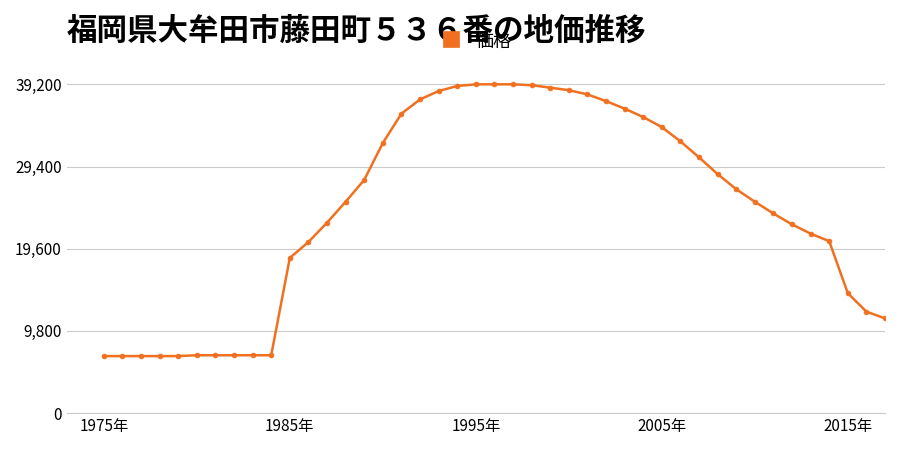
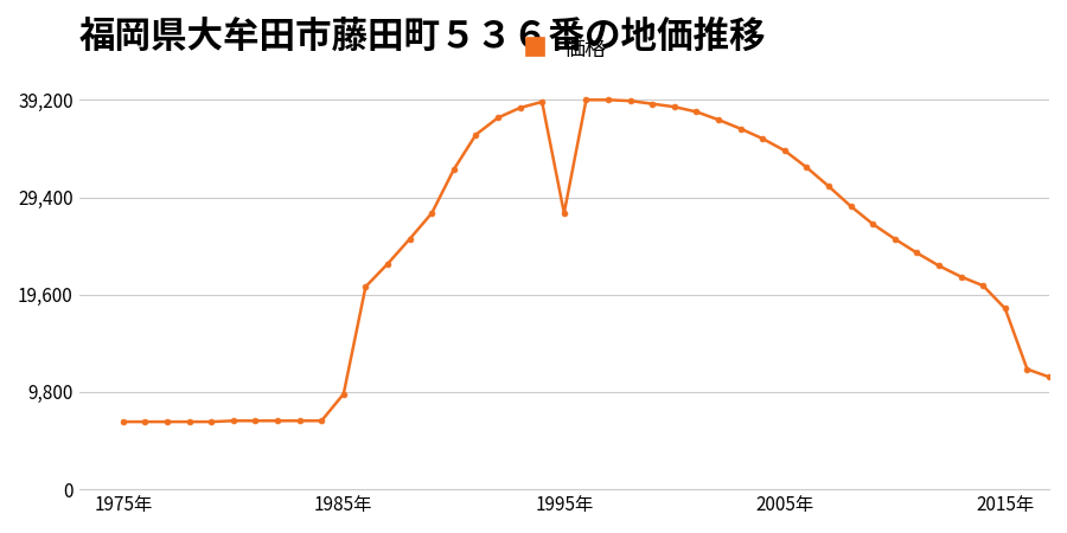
1985年: 18,500 -> 9,600
1995年: 39,200 -> 27,800
2015年: 14,300 -> 18,200
